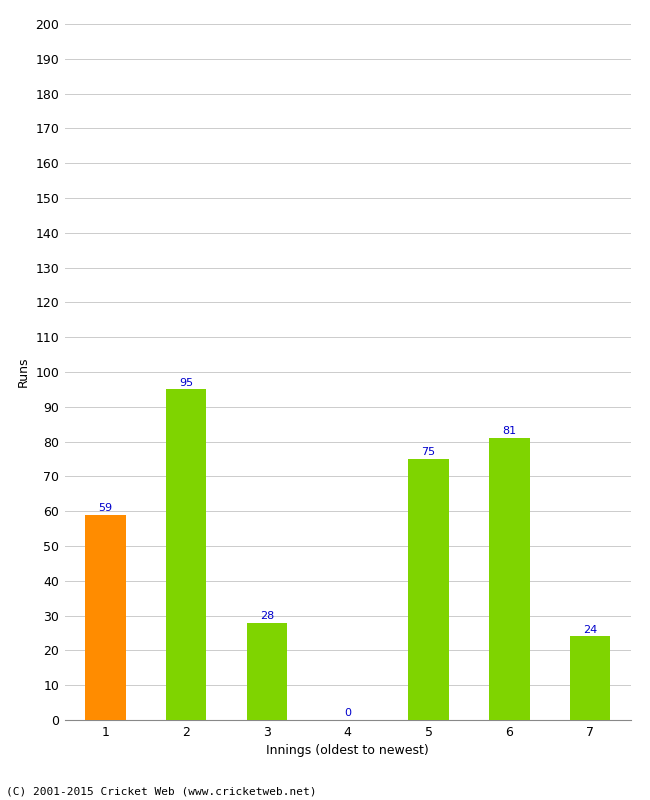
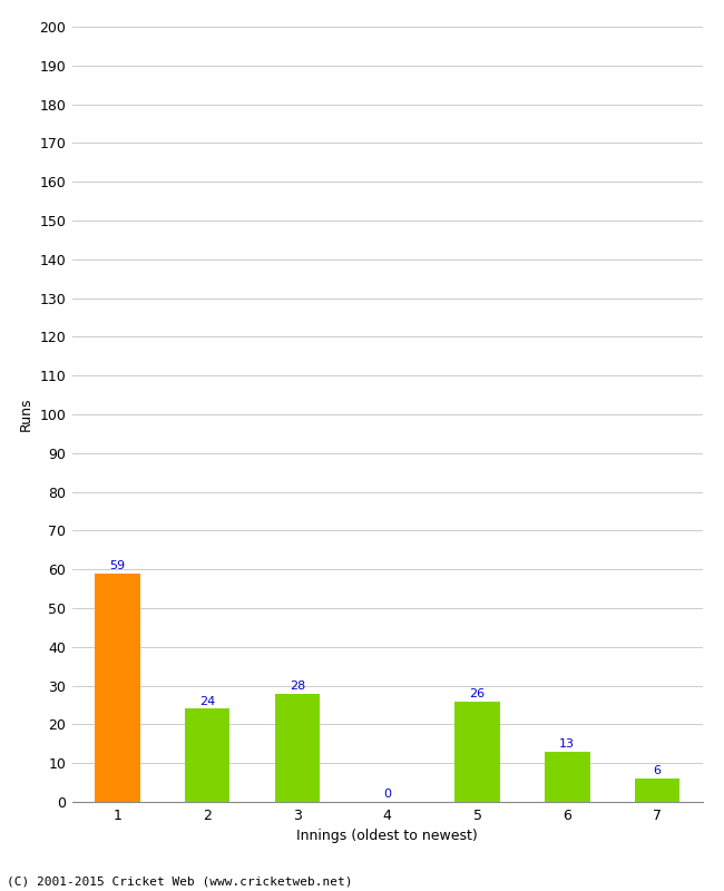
2: 95 -> 24
5: 75 -> 26
6: 81 -> 13
7: 24 -> 6
